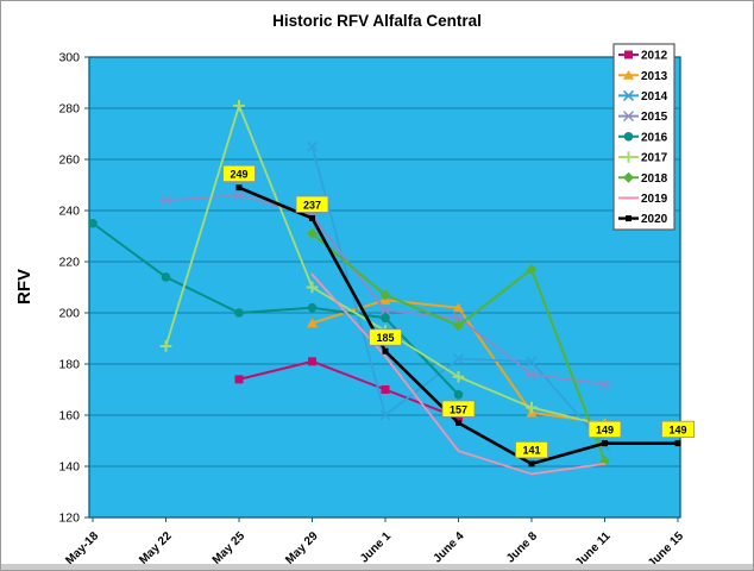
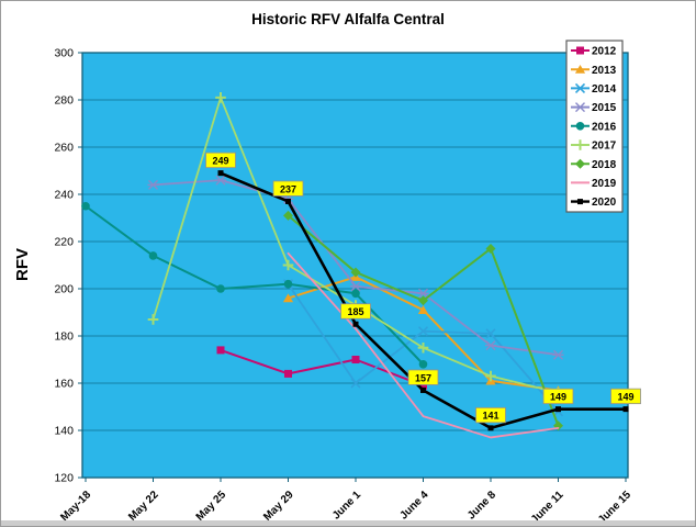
2012/May 29: 181 -> 164
2014/May 29: 265 -> 202
2013/June 4: 202 -> 191
